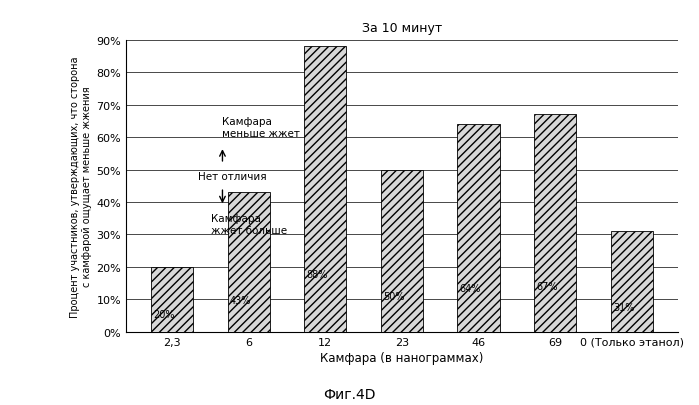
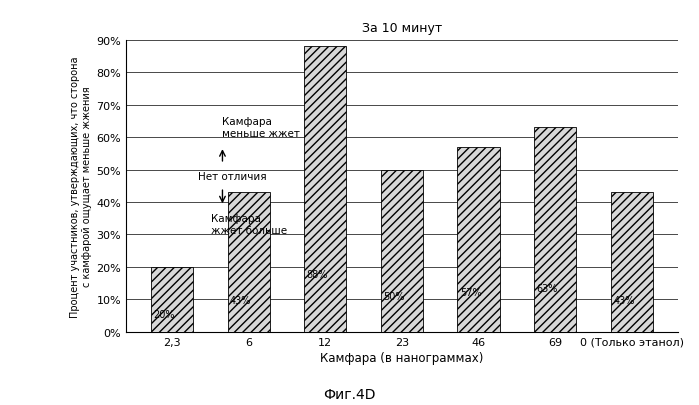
46: 64% -> 57%
69: 67% -> 63%
0 (Только этанол): 31% -> 43%
